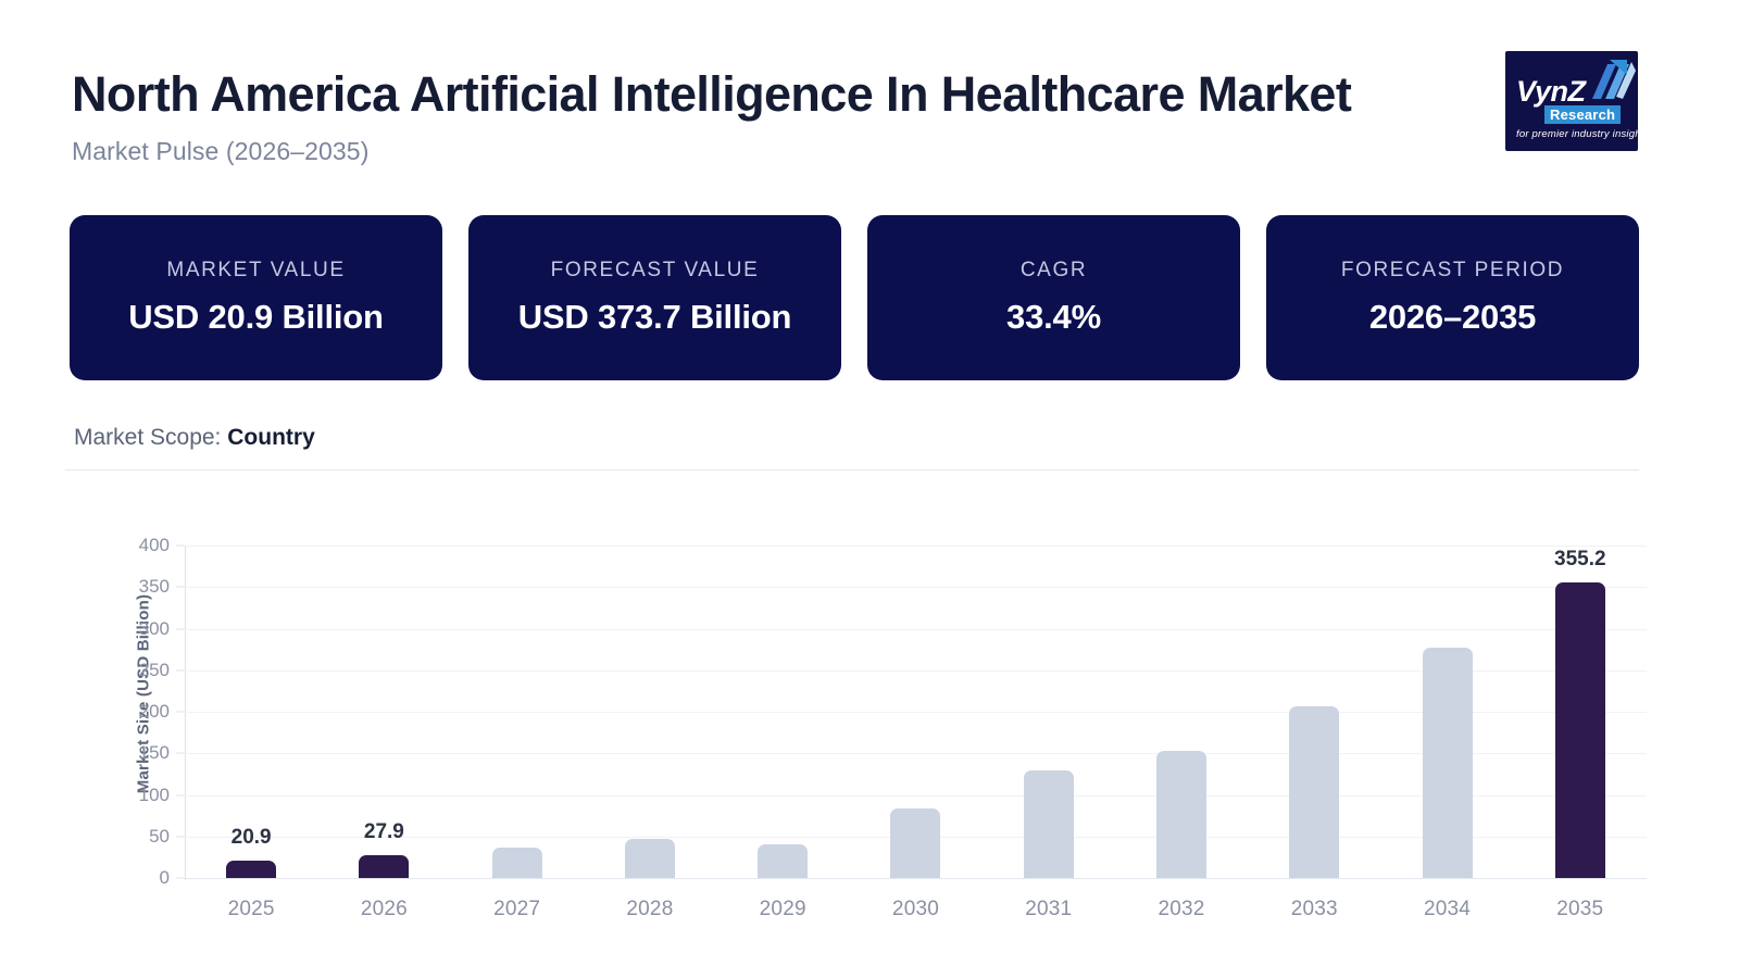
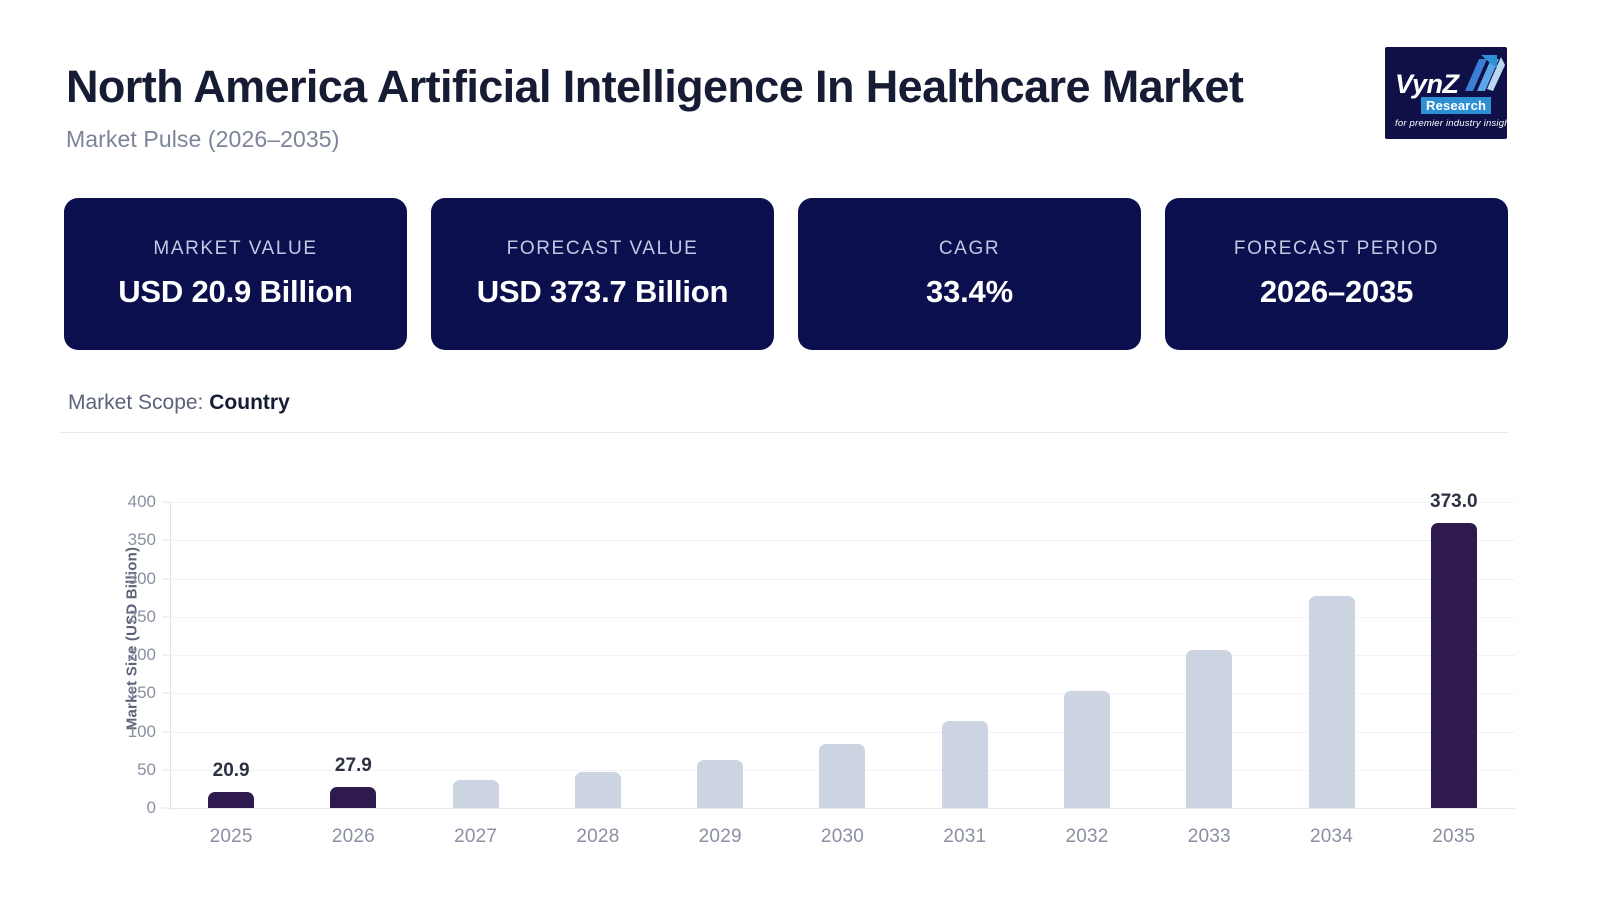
2029: 40 -> 60
2031: 130 -> 110
2035: 355.2 -> 373.0
